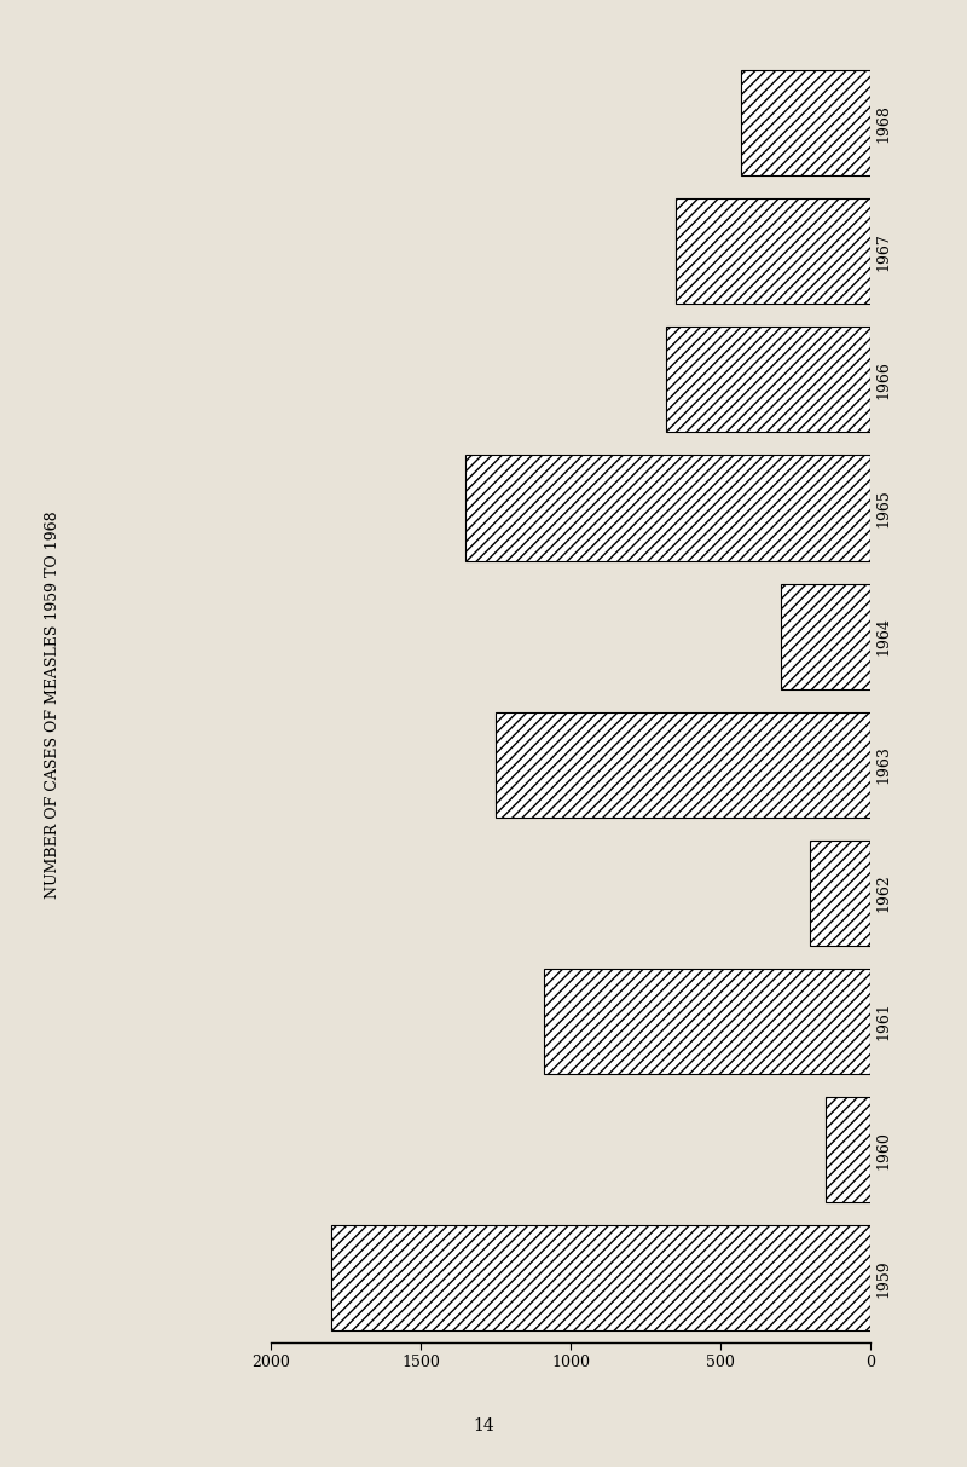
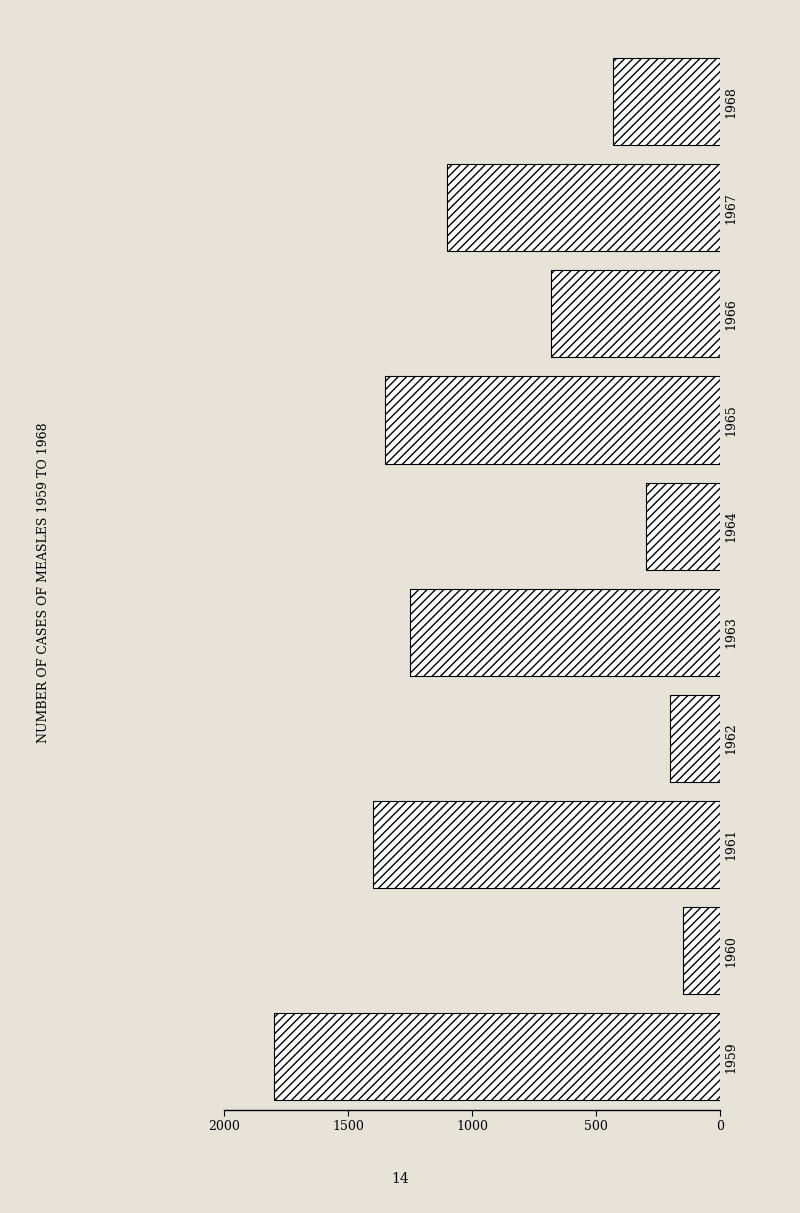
1967: 650 -> 1100
1961: 1090 -> 1400
